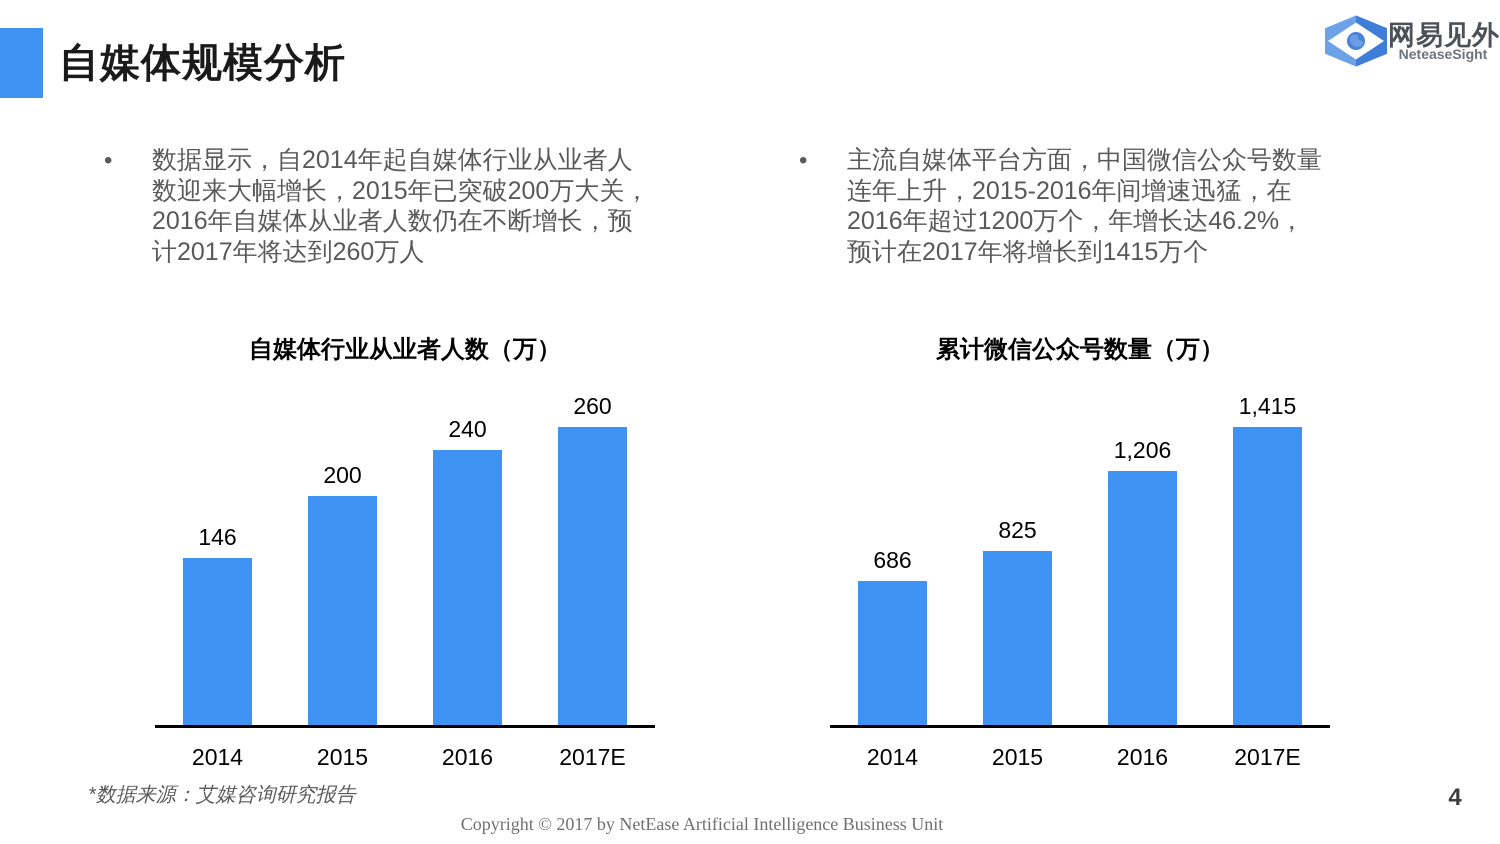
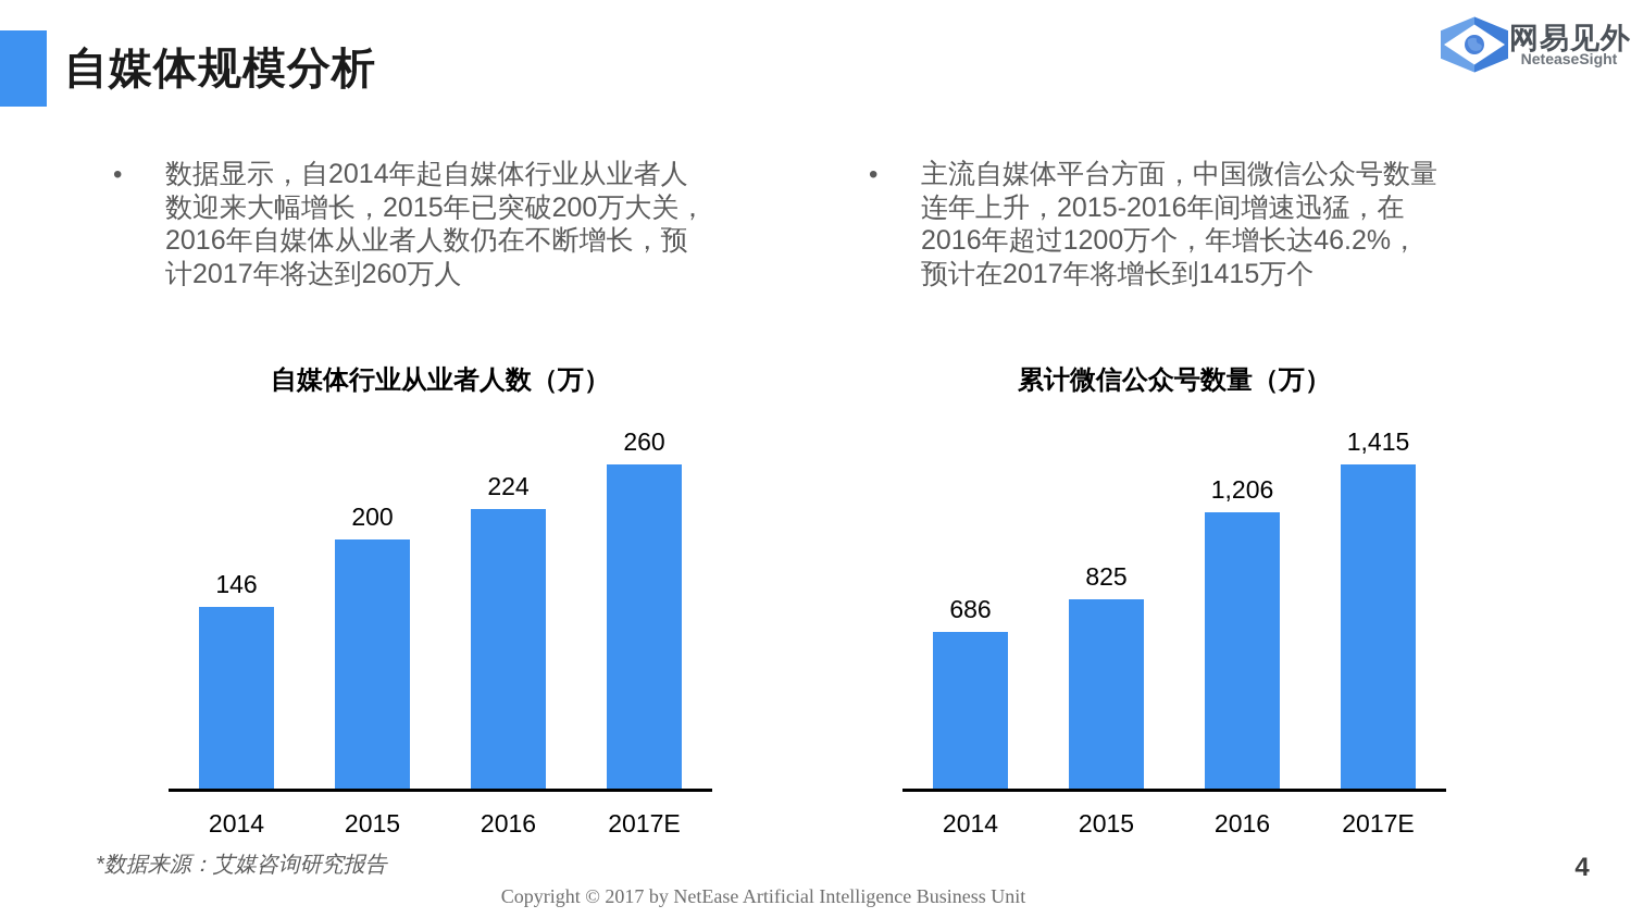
自媒体行业从业者人数（万）/2016: 240 -> 224
